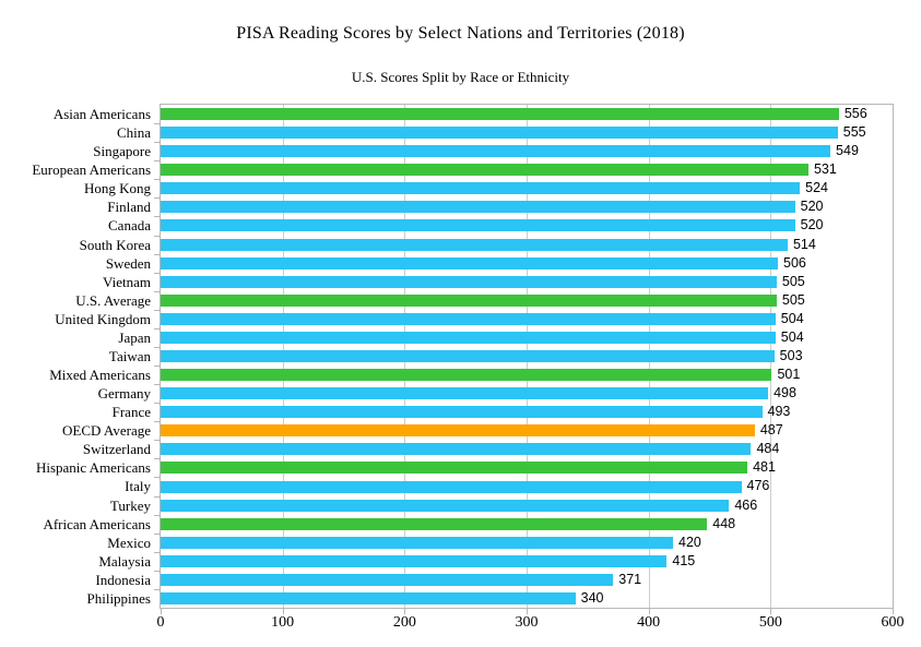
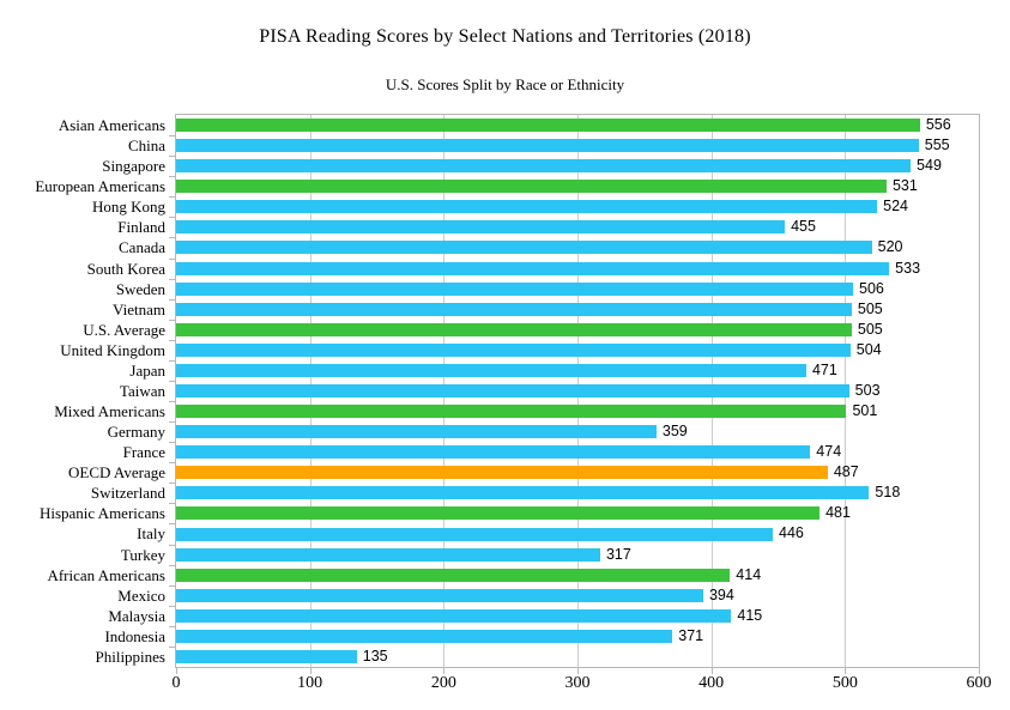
Finland: 520 -> 455
South Korea: 514 -> 533
Japan: 504 -> 471
Germany: 498 -> 359
France: 493 -> 474
Switzerland: 484 -> 518
Italy: 476 -> 446
Turkey: 466 -> 317
African Americans: 448 -> 414
Mexico: 420 -> 394
Philippines: 340 -> 135
